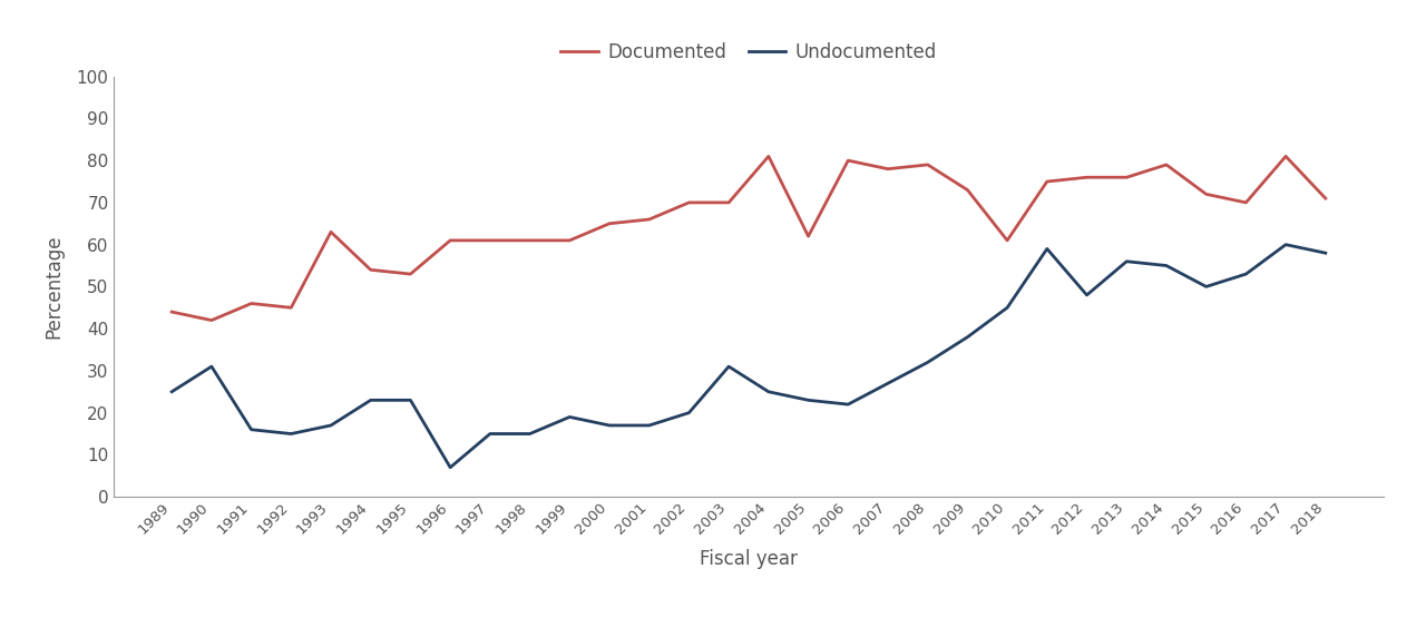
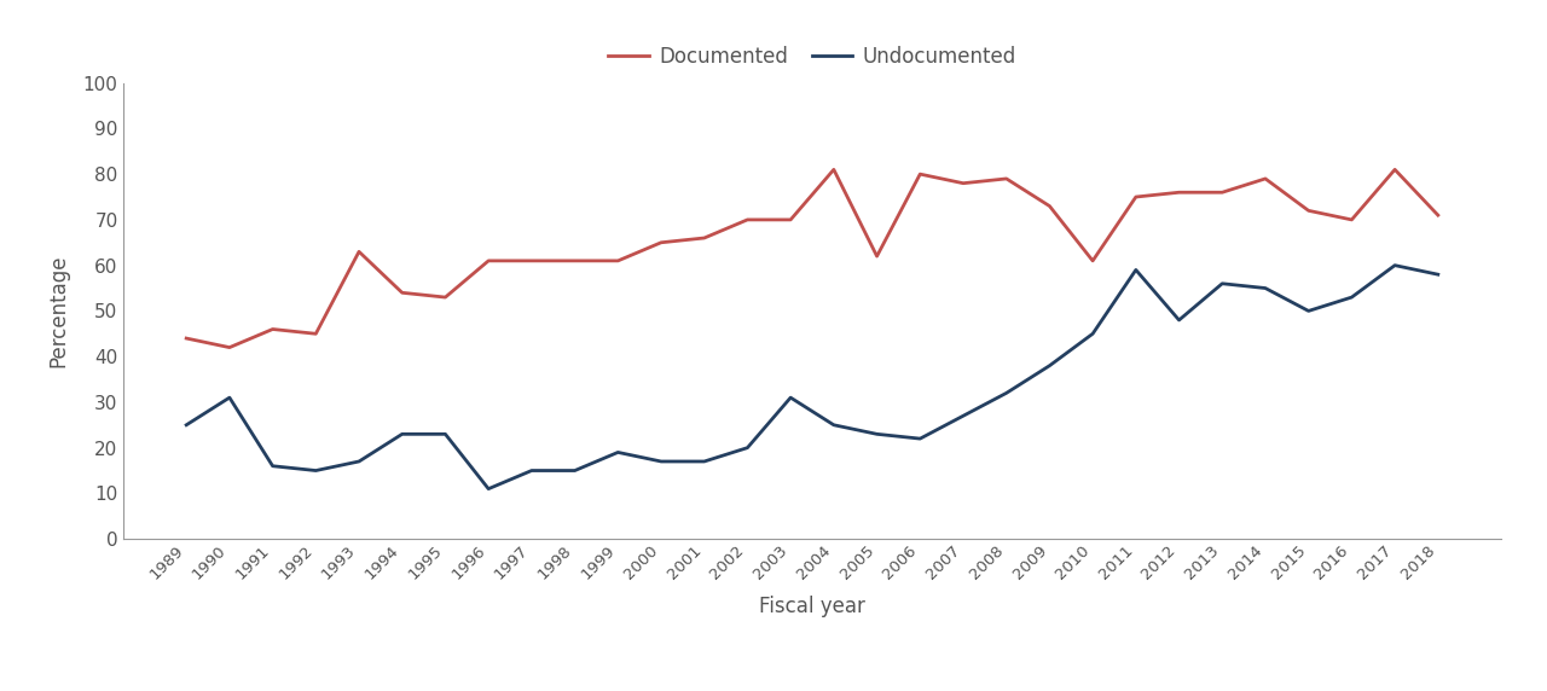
Undocumented/1996: 7 -> 11
